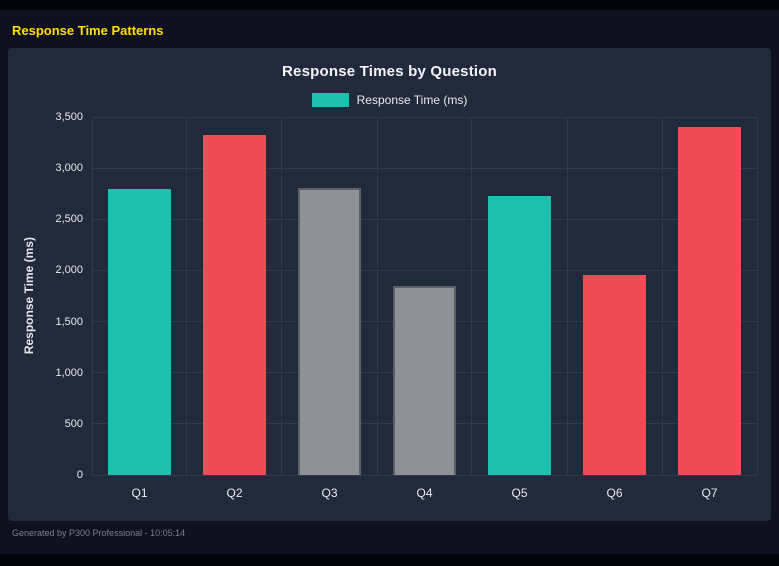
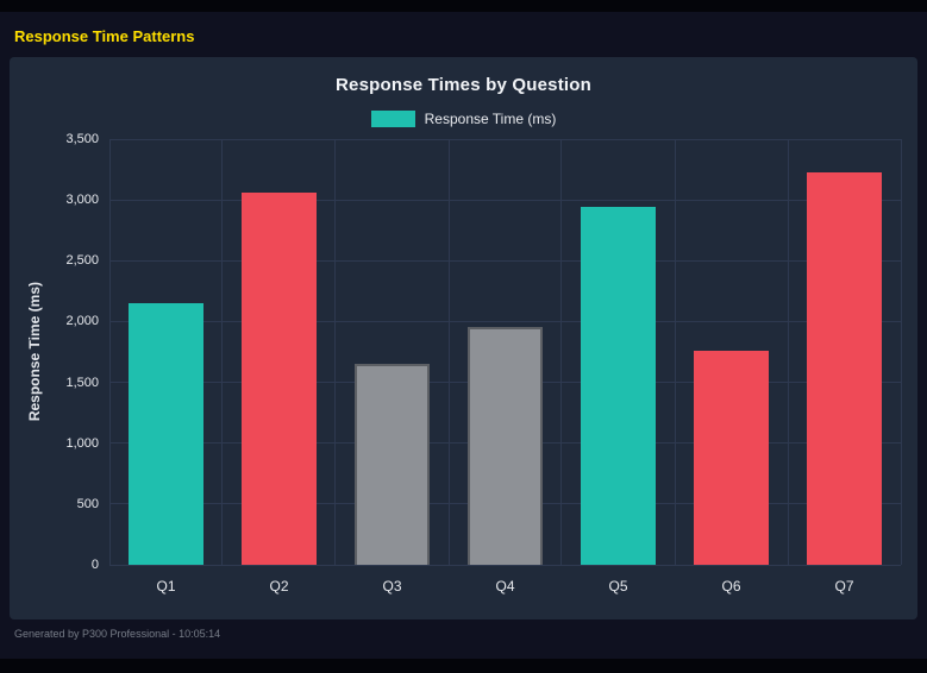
Q1: 2800 -> 2150
Q2: 3320 -> 3060
Q3: 2810 -> 1650
Q4: 1850 -> 1960
Q5: 2730 -> 2940
Q6: 1960 -> 1760
Q7: 3400 -> 3230
